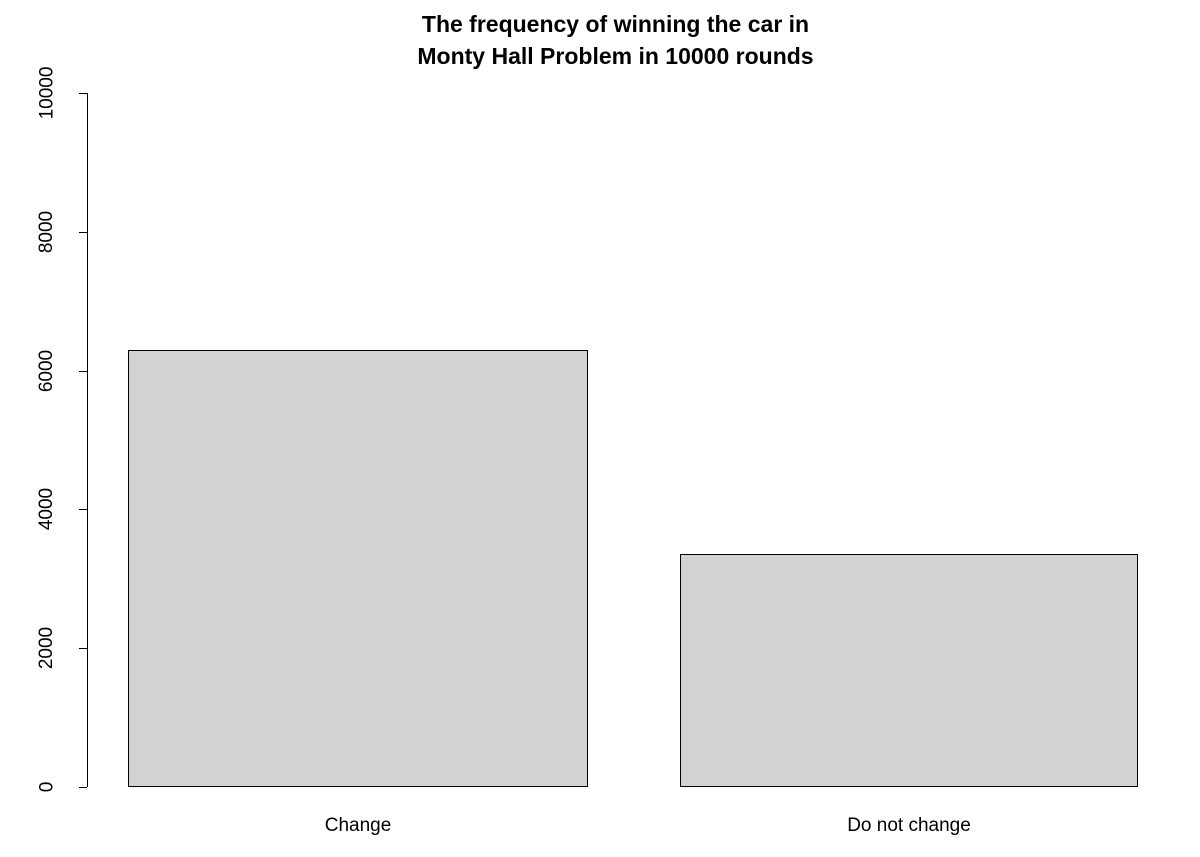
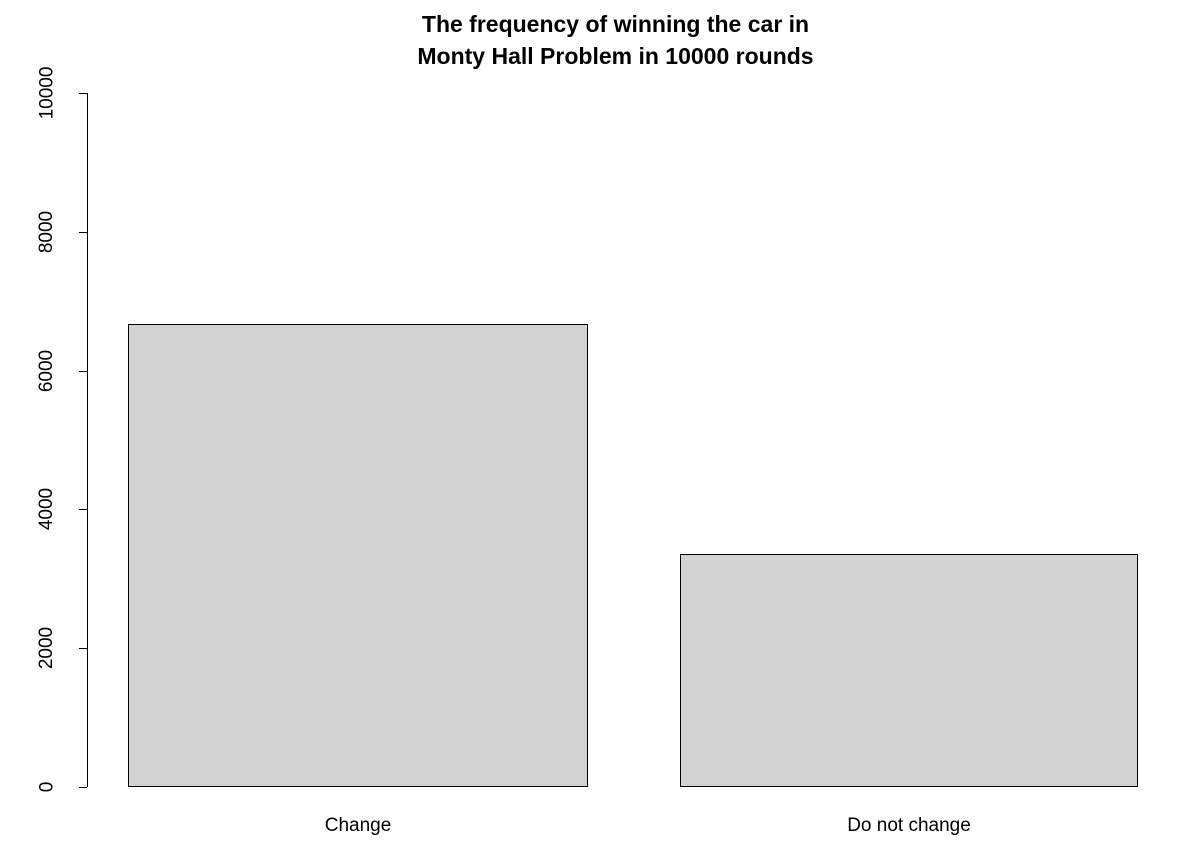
Change: 6300 -> 6700
